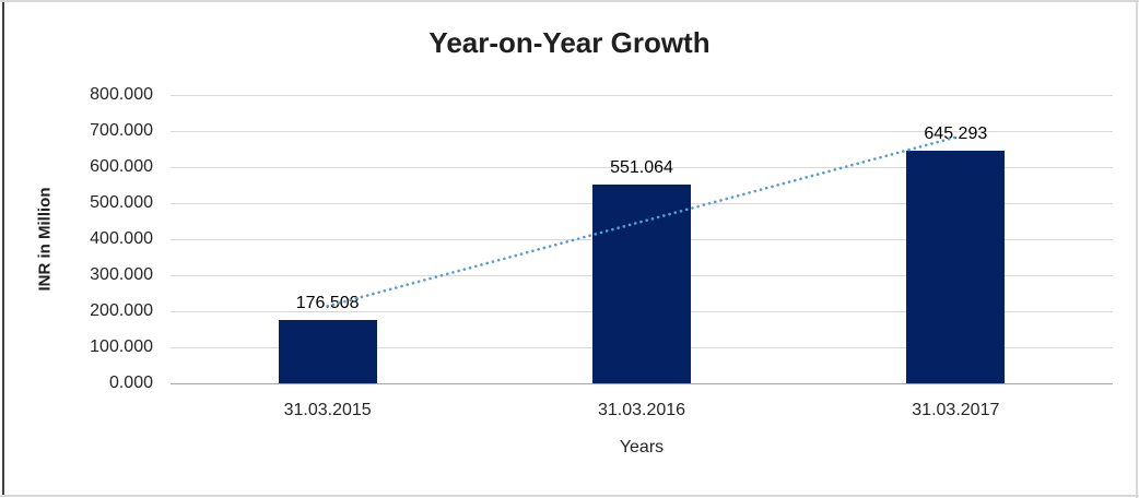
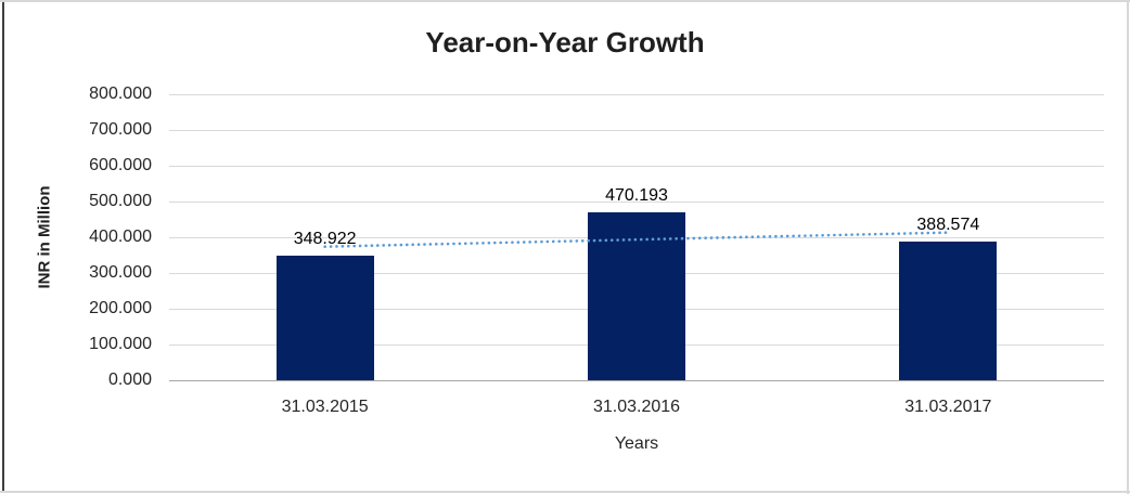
31.03.2015: 176.508 -> 348.922
31.03.2016: 551.064 -> 470.193
31.03.2017: 645.293 -> 388.574
